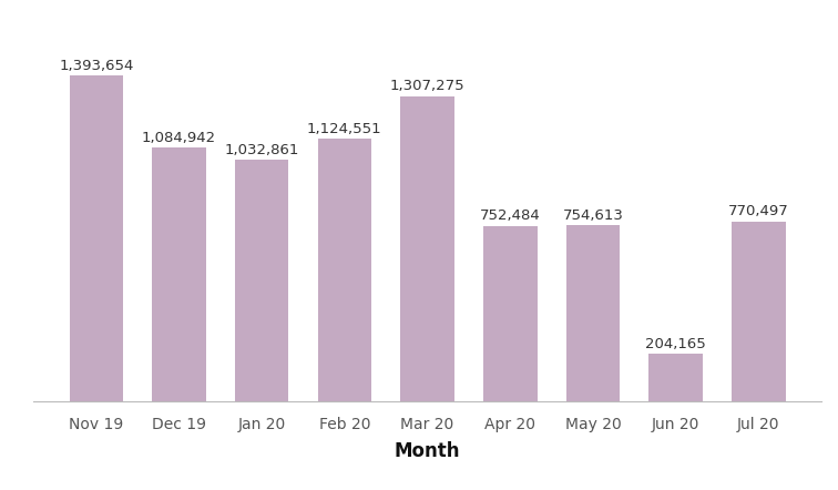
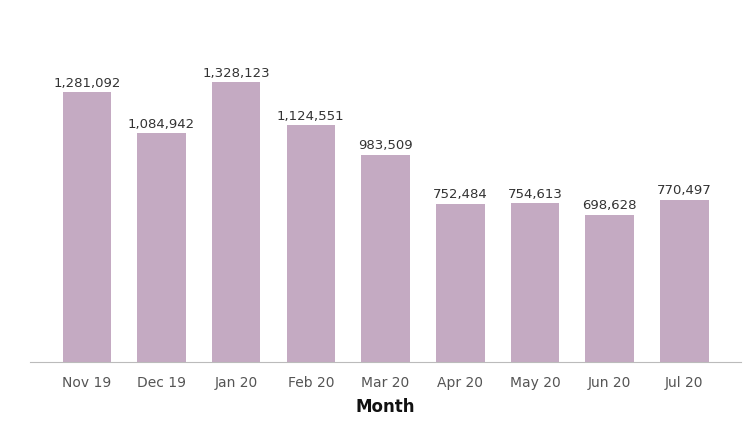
Nov 19: 1,393,654 -> 1,281,092
Jan 20: 1,032,861 -> 1,328,123
Mar 20: 1,307,275 -> 983,509
Jun 20: 204,165 -> 698,628
